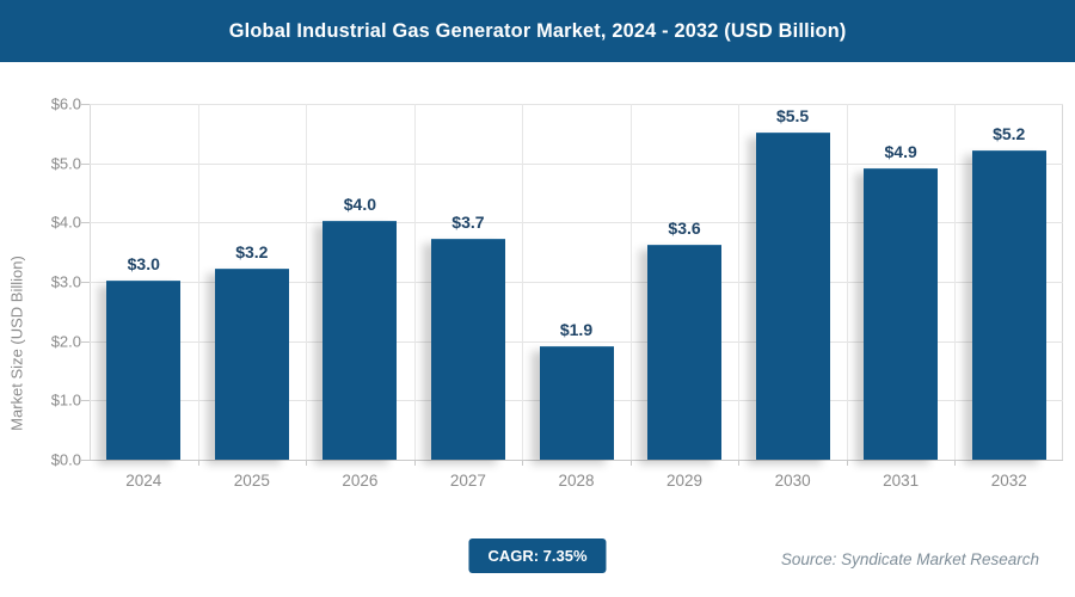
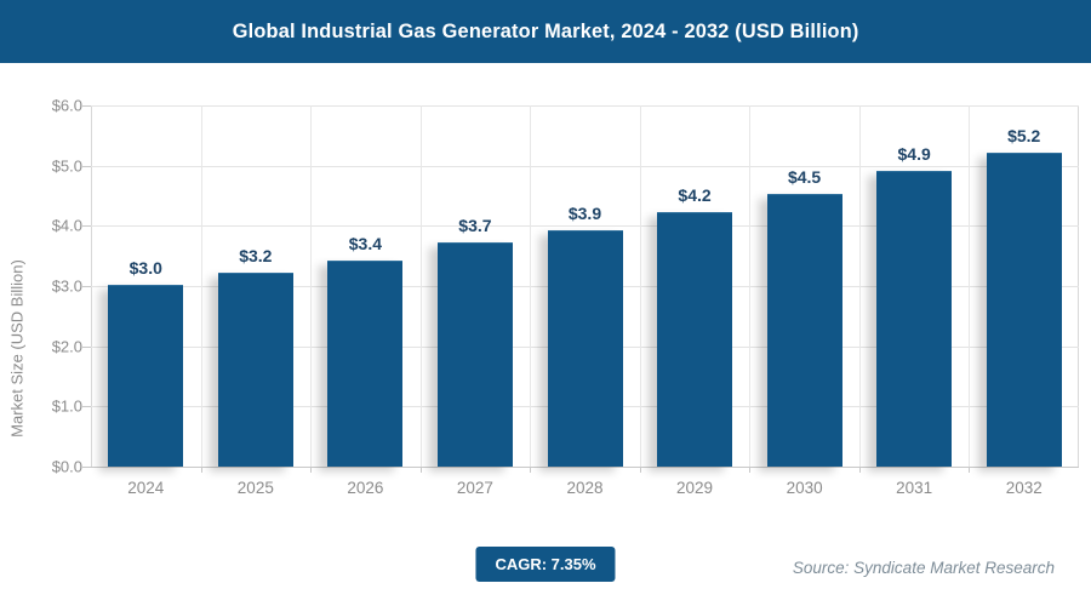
2026: $4.0 -> $3.4
2028: $1.9 -> $3.9
2029: $3.6 -> $4.2
2030: $5.5 -> $4.5
